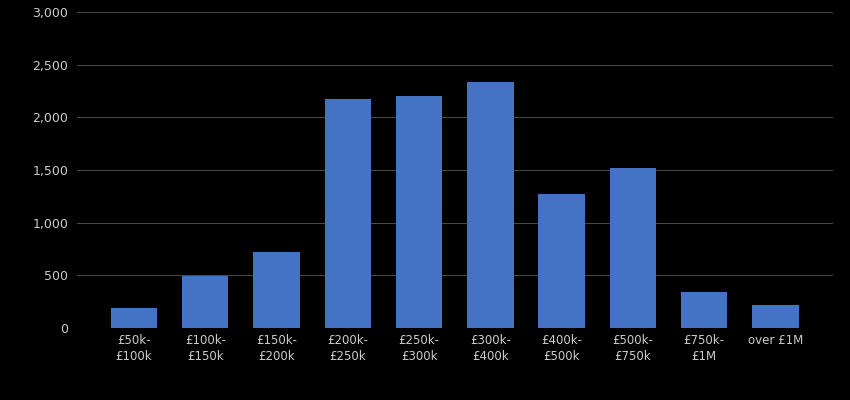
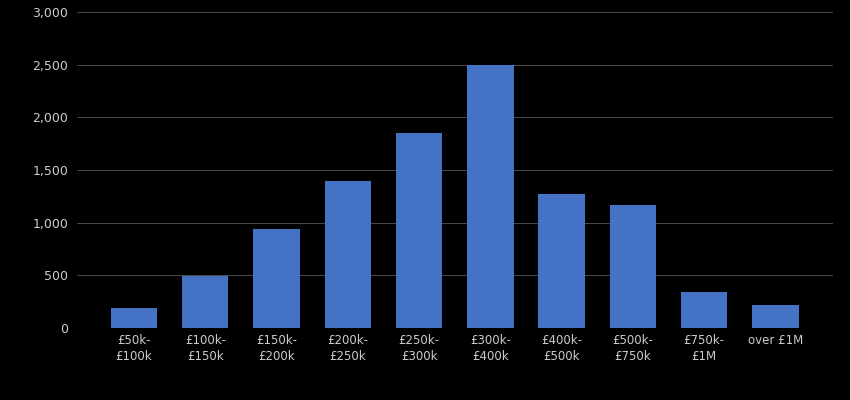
£150k- £200k: 720 -> 940
£200k- £250k: 2,170 -> 1,400
£250k- £300k: 2,200 -> 1,850
£300k- £400k: 2,340 -> 2,500
£500k- £750k: 1,520 -> 1,170
